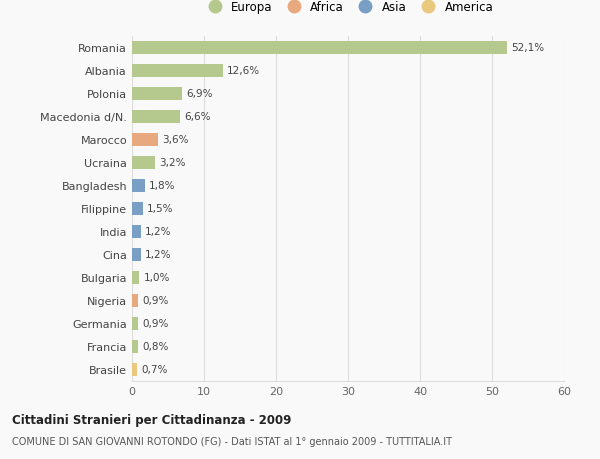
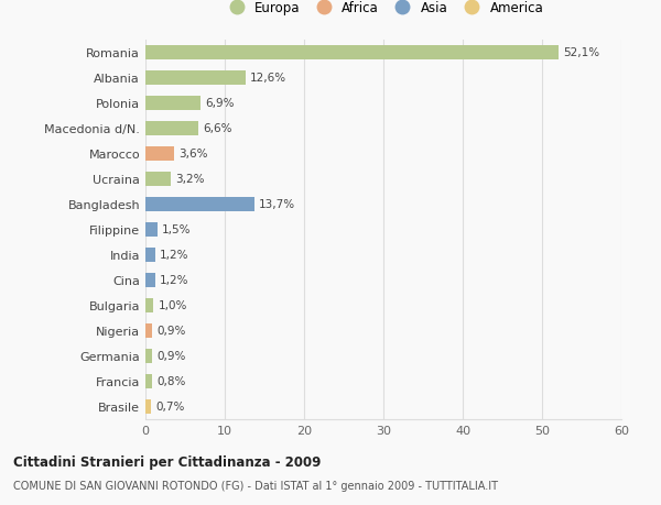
Bangladesh: 1,8% -> 13,7%
